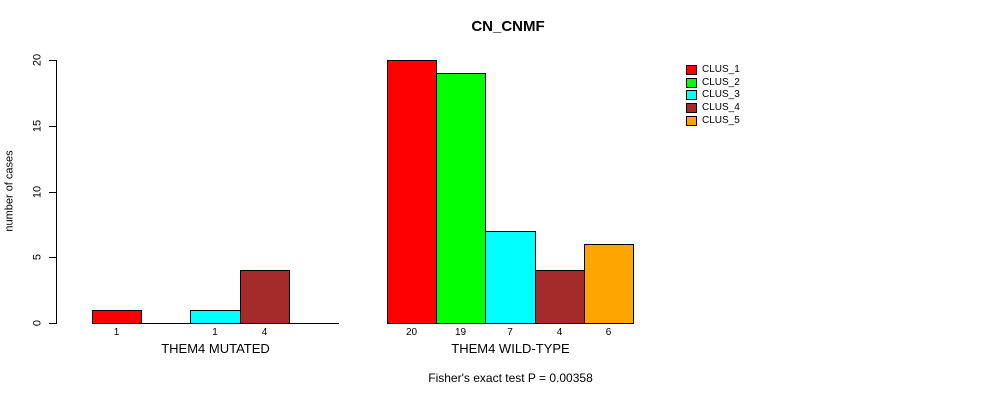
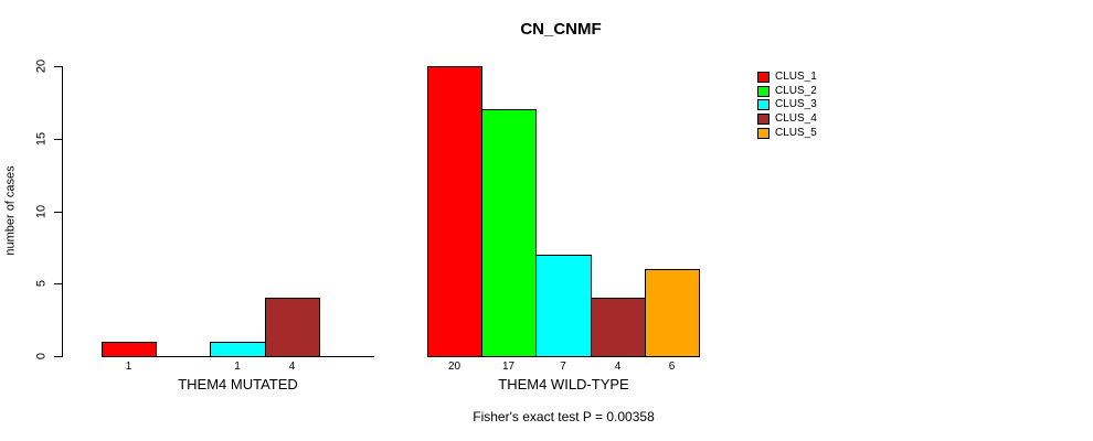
CLUS_2/THEM4 WILD-TYPE: 19 -> 17
